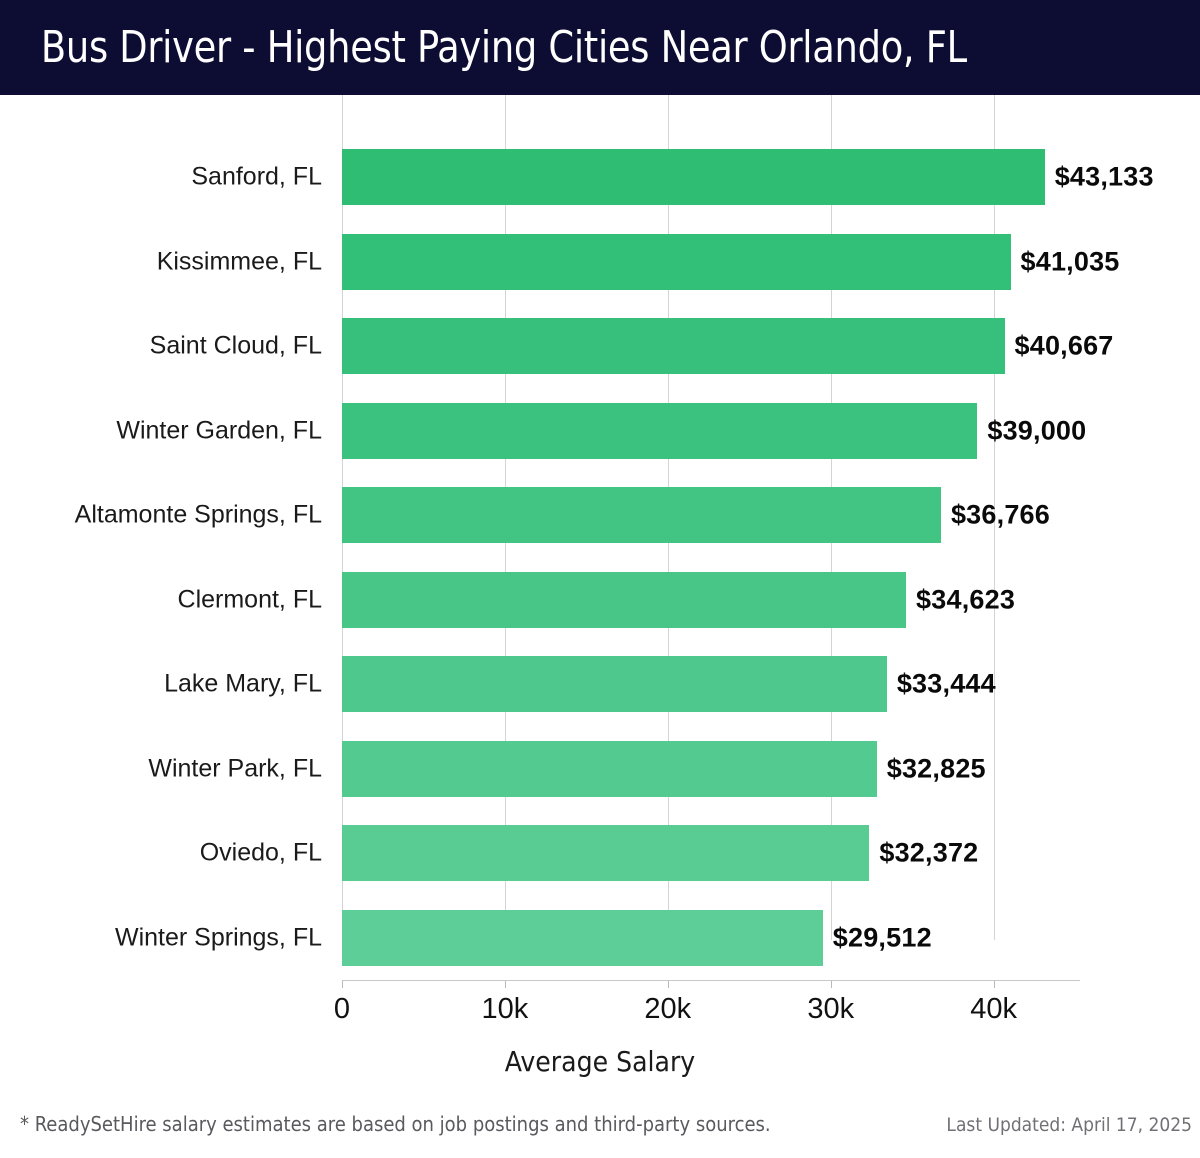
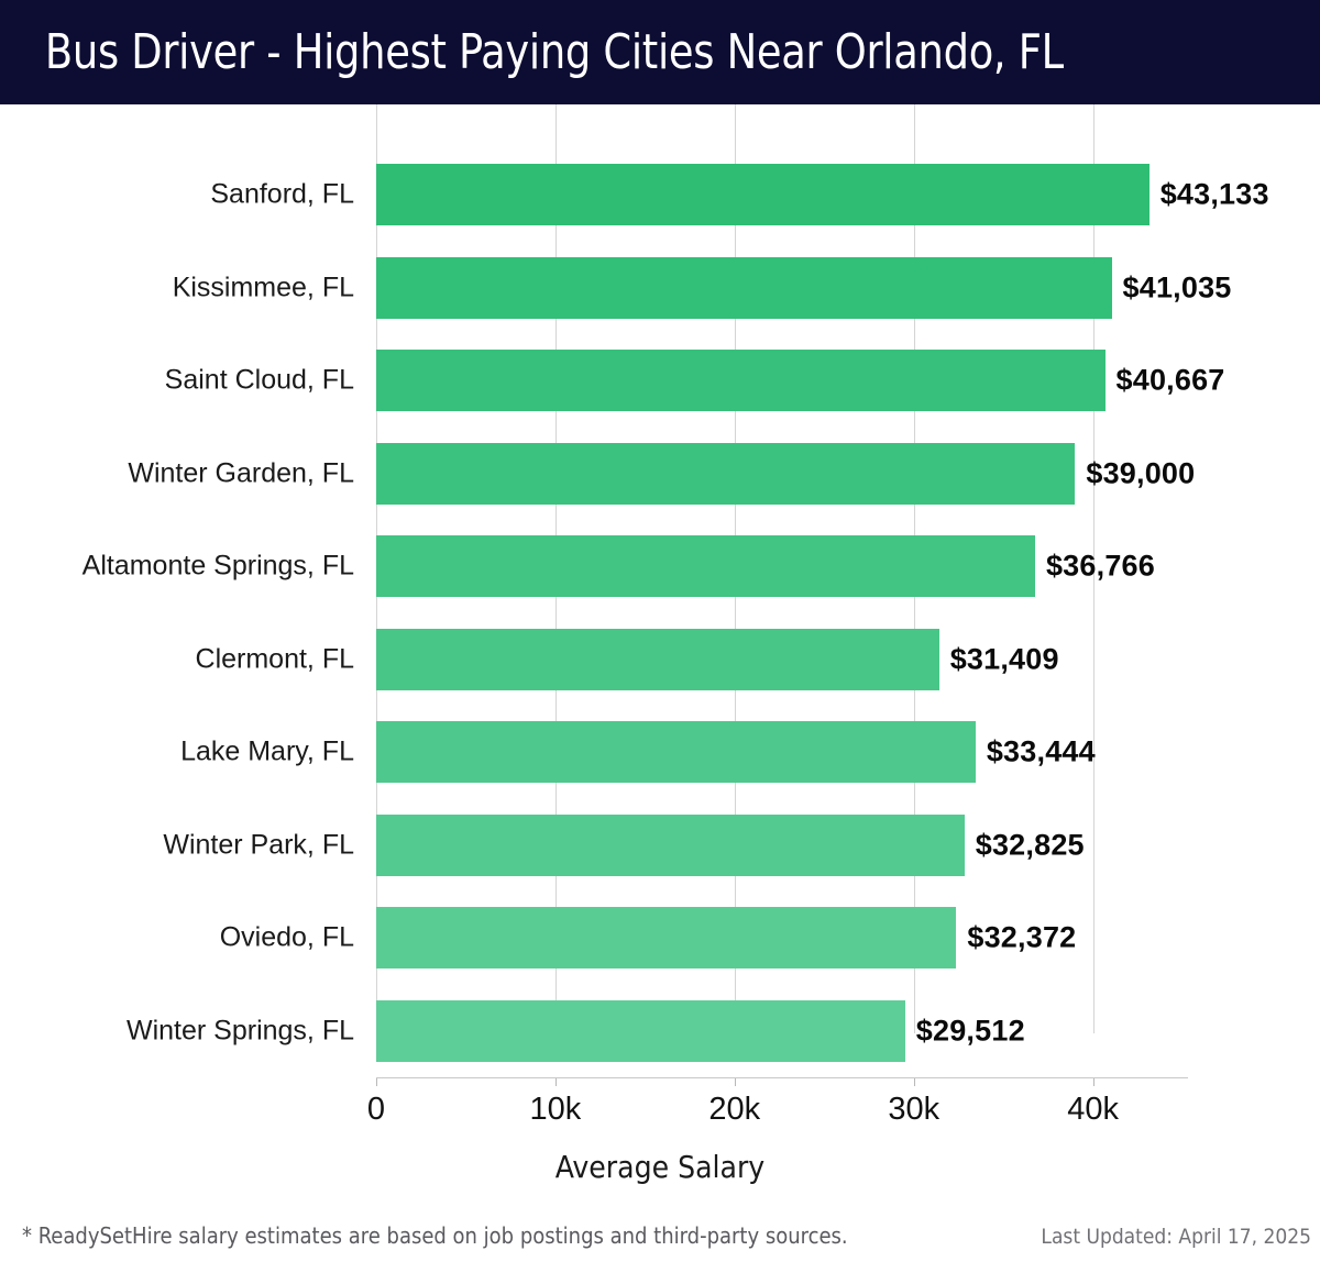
Clermont, FL: $34,623 -> $31,409
